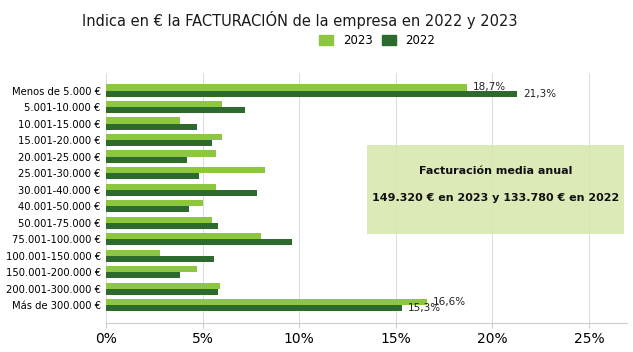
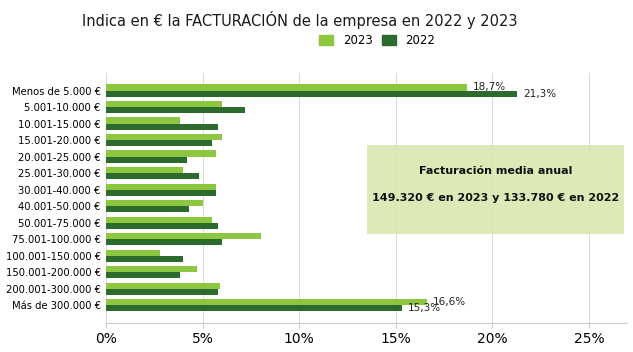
2022/10.001-15.000 €: 4.7% -> 5.8%
2023/25.001-30.000 €: 8.2% -> 4.0%
2022/30.001-40.000 €: 7.8% -> 5.7%
2022/75.001-100.000 €: 9.6% -> 6.0%
2022/100.001-150.000 €: 5.6% -> 4.0%
